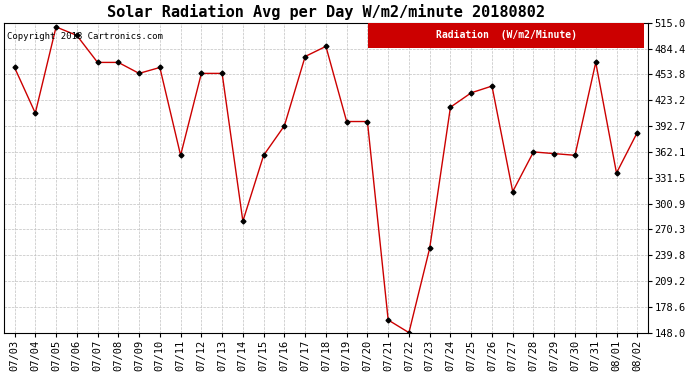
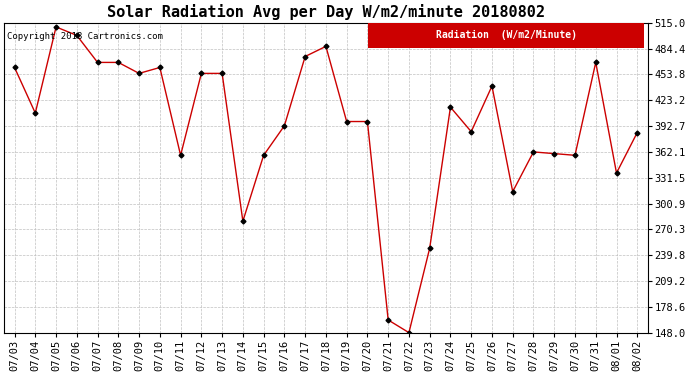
07/25: 432 -> 386
